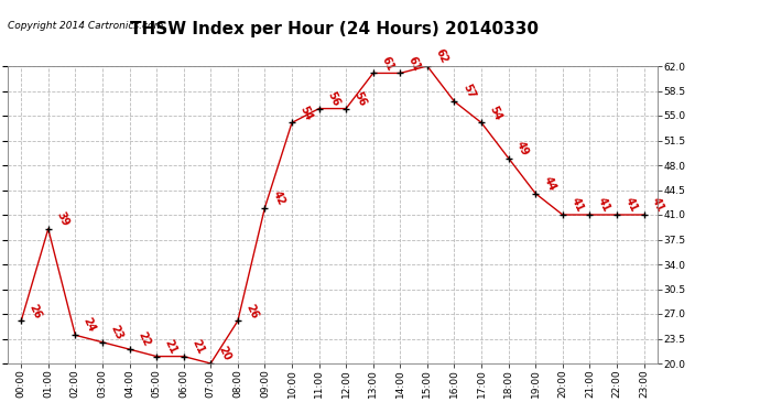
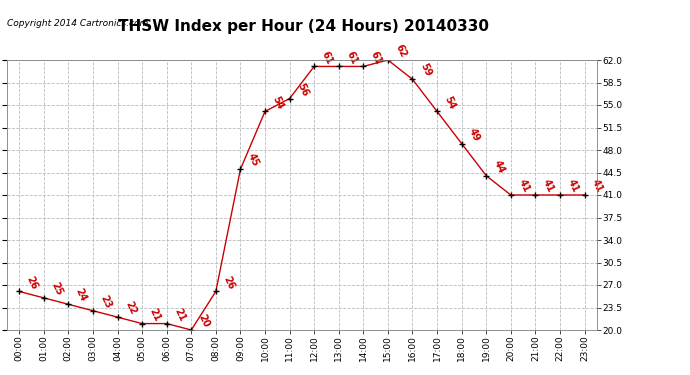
01:00: 39 -> 25
09:00: 42 -> 45
12:00: 56 -> 61
16:00: 57 -> 59
